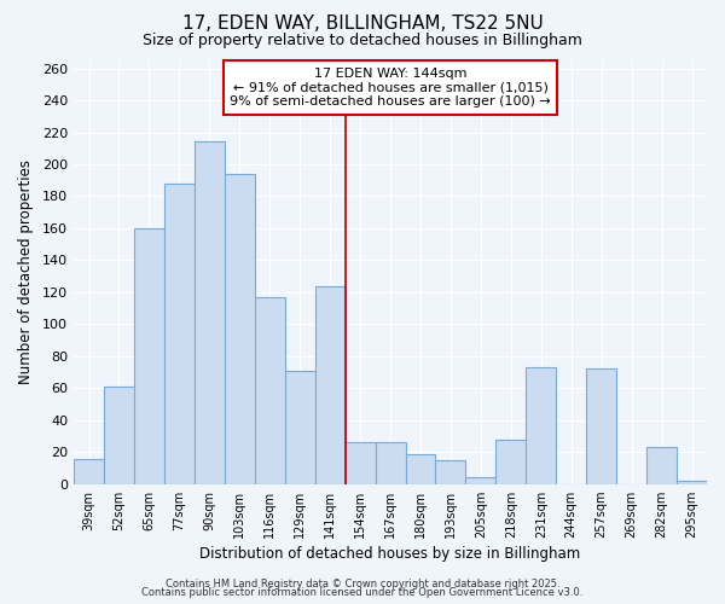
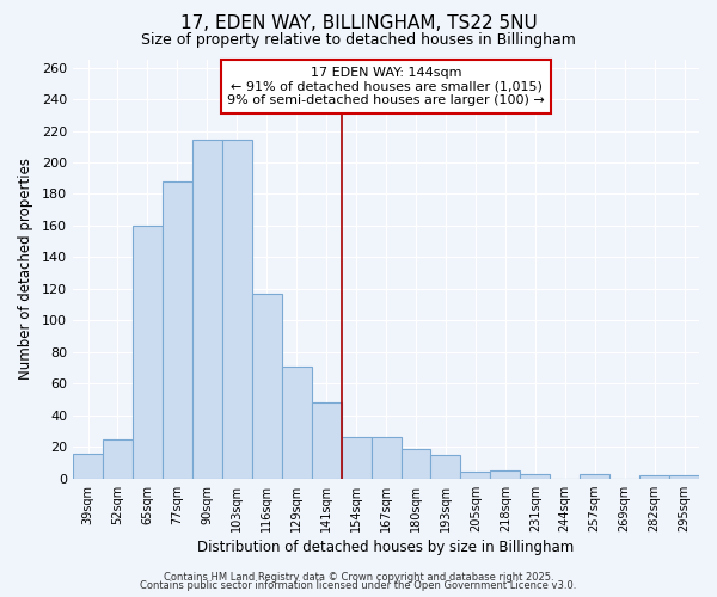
52sqm: 61 -> 25
103sqm: 194 -> 214
141sqm: 124 -> 48
218sqm: 28 -> 5
231sqm: 73 -> 3
257sqm: 72 -> 3
282sqm: 23 -> 2
